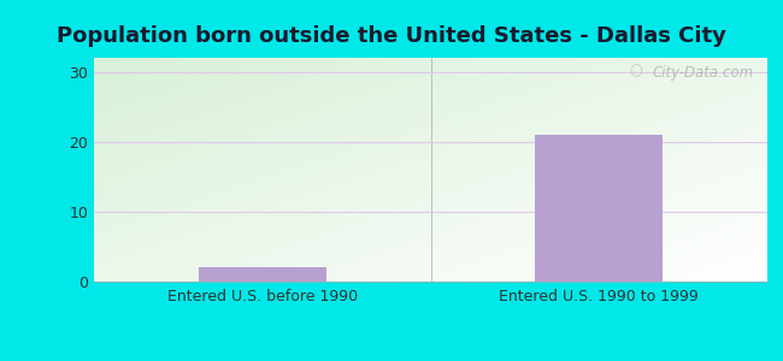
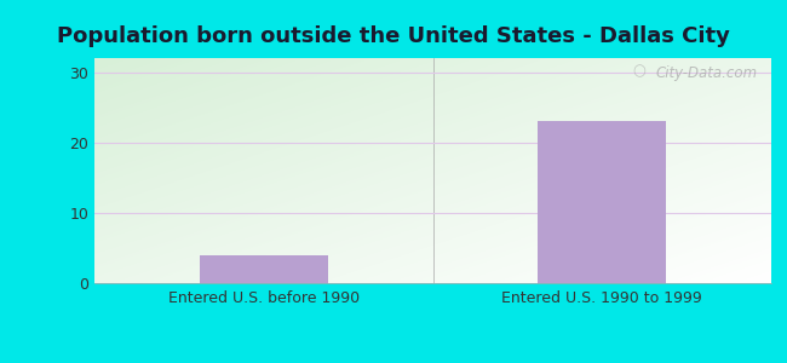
Entered U.S. before 1990: 2 -> 4
Entered U.S. 1990 to 1999: 21 -> 23
